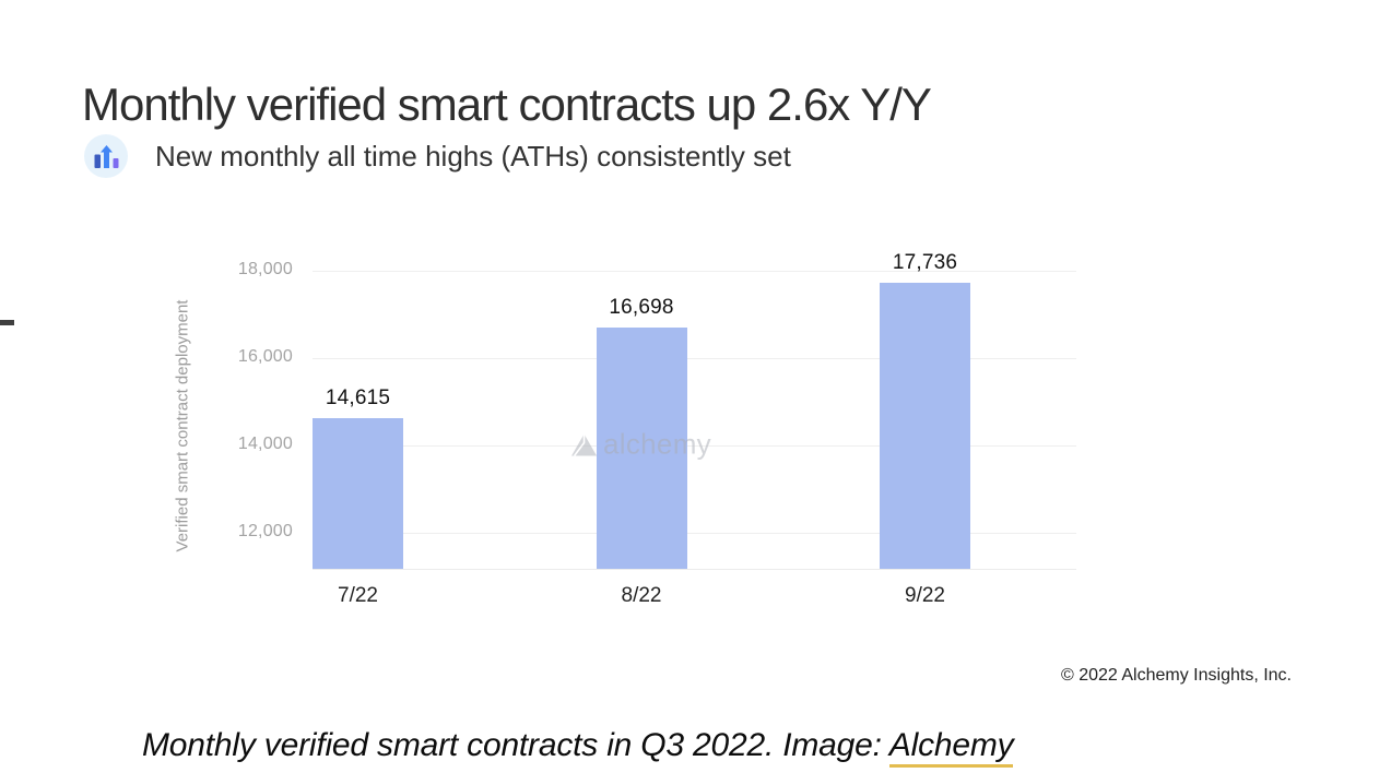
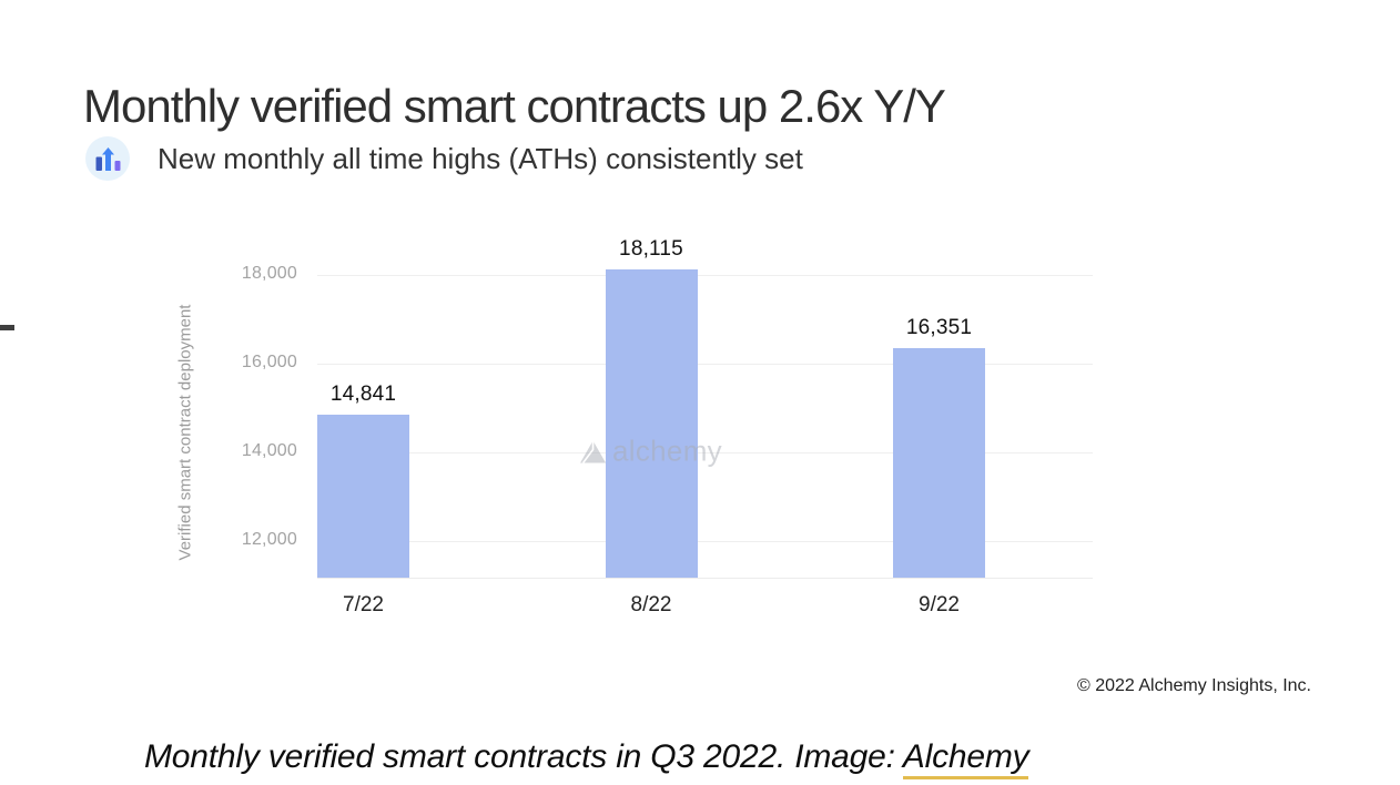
7/22: 14,615 -> 14,841
8/22: 16,698 -> 18,115
9/22: 17,736 -> 16,351
